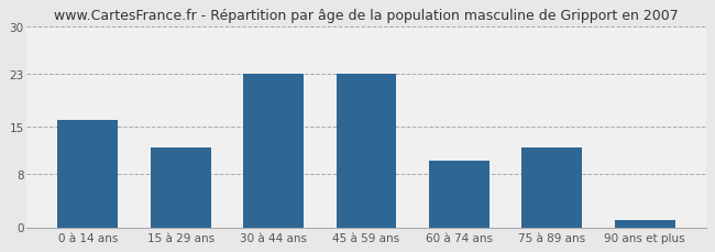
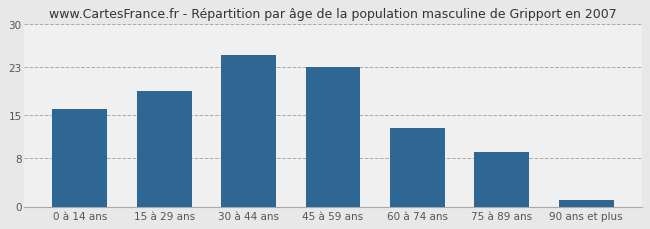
15 à 29 ans: 12 -> 19
30 à 44 ans: 23 -> 25
60 à 74 ans: 10 -> 13
75 à 89 ans: 12 -> 9
